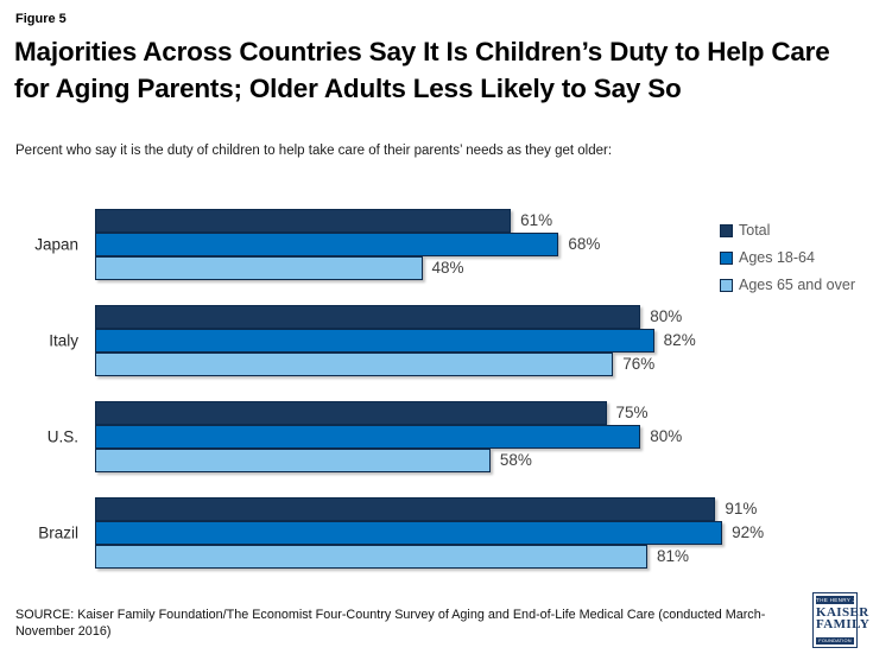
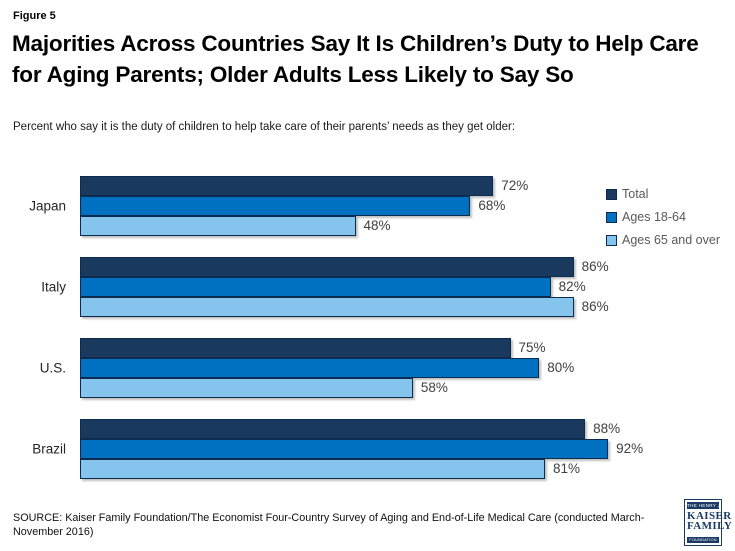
Total/Japan: 61% -> 72%
Total/Italy: 80% -> 86%
Ages 65 and over/Italy: 76% -> 86%
Total/Brazil: 91% -> 88%
